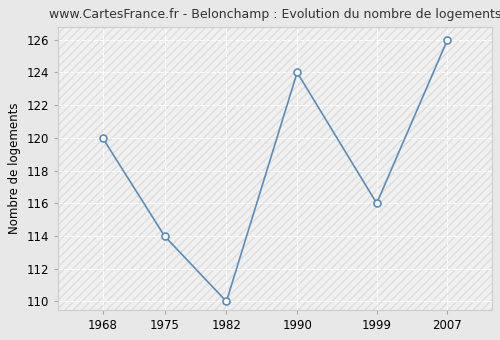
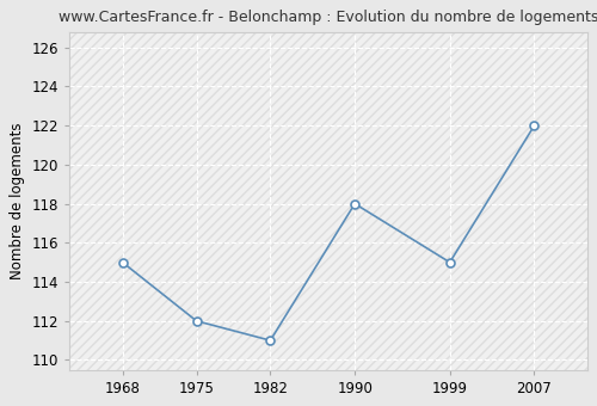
1968: 120 -> 115
1975: 114 -> 112
1982: 110 -> 111
1990: 124 -> 118
1999: 116 -> 115
2007: 126 -> 122
